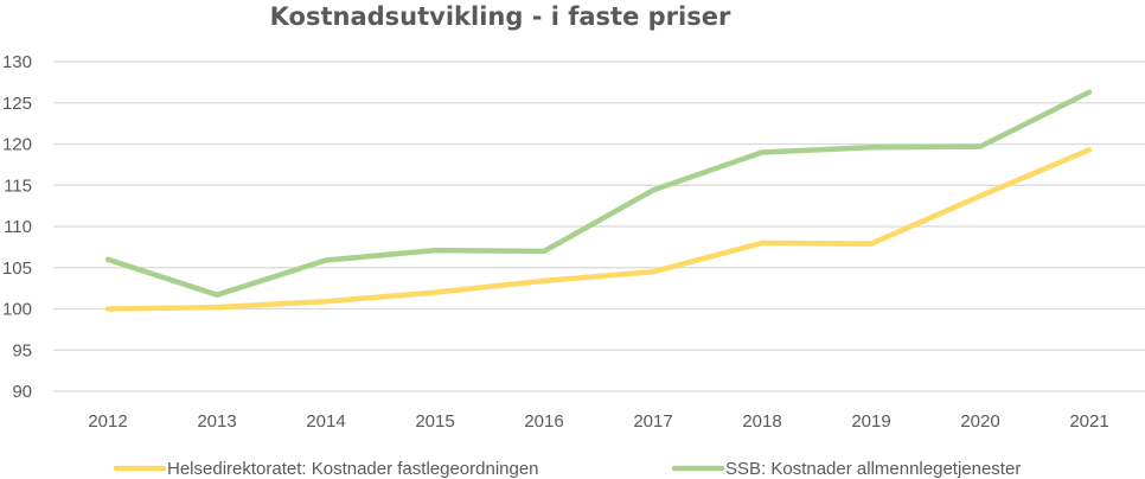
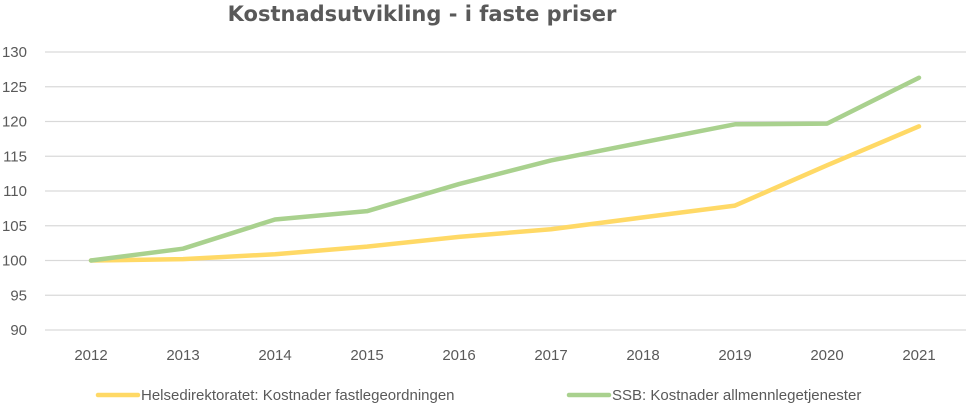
SSB: Kostnader allmennlegetjenester/2012: 106 -> 100
SSB: Kostnader allmennlegetjenester/2016: 107 -> 111
Helsedirektoratet: Kostnader fastlegeordningen/2018: 108 -> 106
SSB: Kostnader allmennlegetjenester/2018: 119 -> 117
